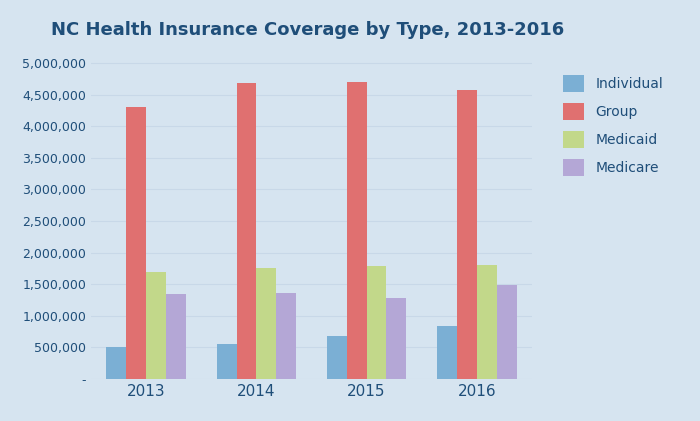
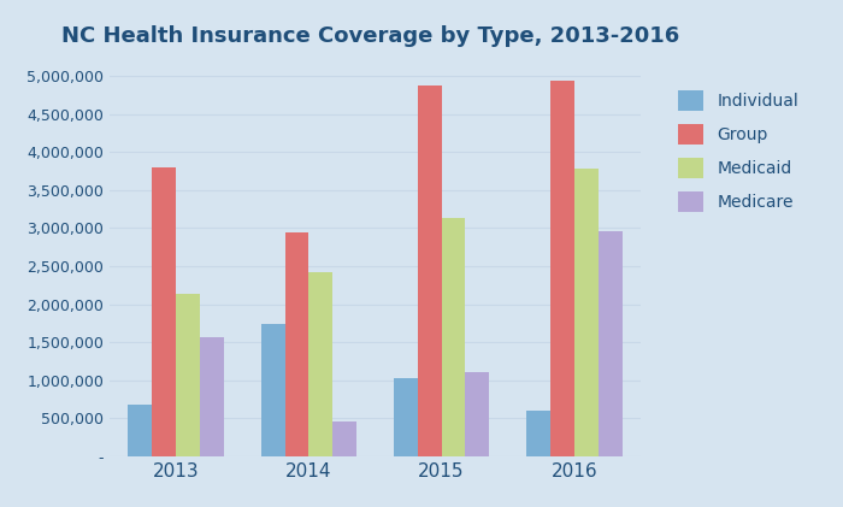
Individual/2013: 500,000 -> 680,000
Group/2013: 4,300,000 -> 3,800,000
Medicaid/2013: 1,700,000 -> 2,140,000
Medicare/2013: 1,350,000 -> 1,560,000
Individual/2014: 550,000 -> 1,740,000
Group/2014: 4,680,000 -> 2,940,000
Medicaid/2014: 1,760,000 -> 2,420,000
Medicare/2014: 1,360,000 -> 460,000
Individual/2015: 680,000 -> 1,020,000
Group/2015: 4,700,000 -> 4,880,000
Medicaid/2015: 1,790,000 -> 3,140,000
Medicare/2015: 1,280,000 -> 1,100,000
Individual/2016: 840,000 -> 600,000
Group/2016: 4,570,000 -> 4,940,000
Medicaid/2016: 1,800,000 -> 3,780,000
Medicare/2016: 1,490,000 -> 2,960,000
